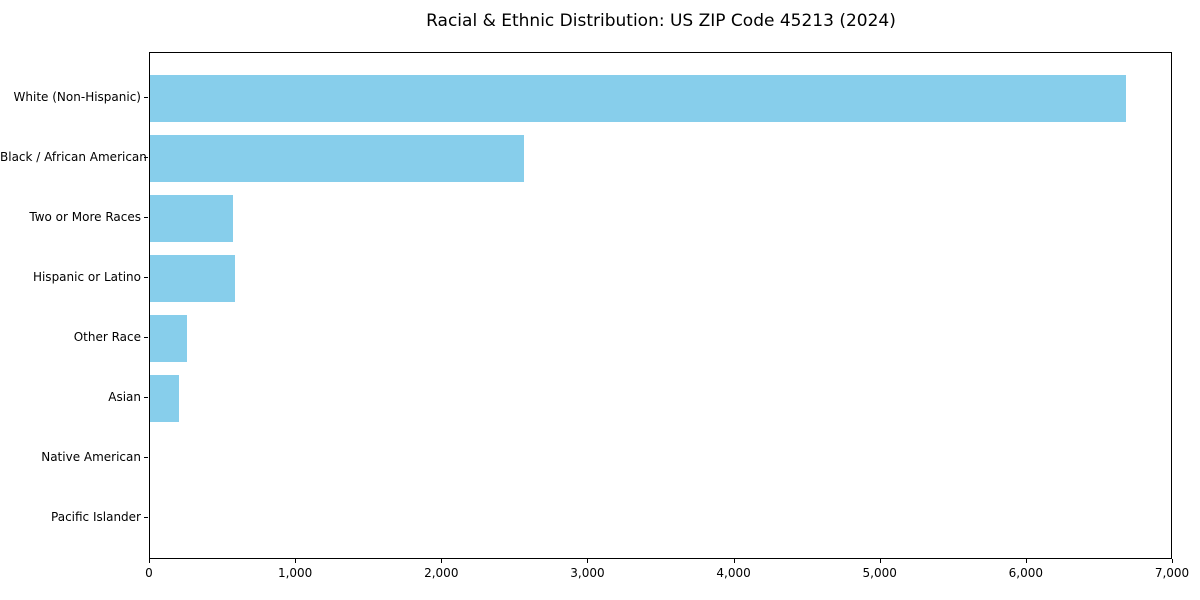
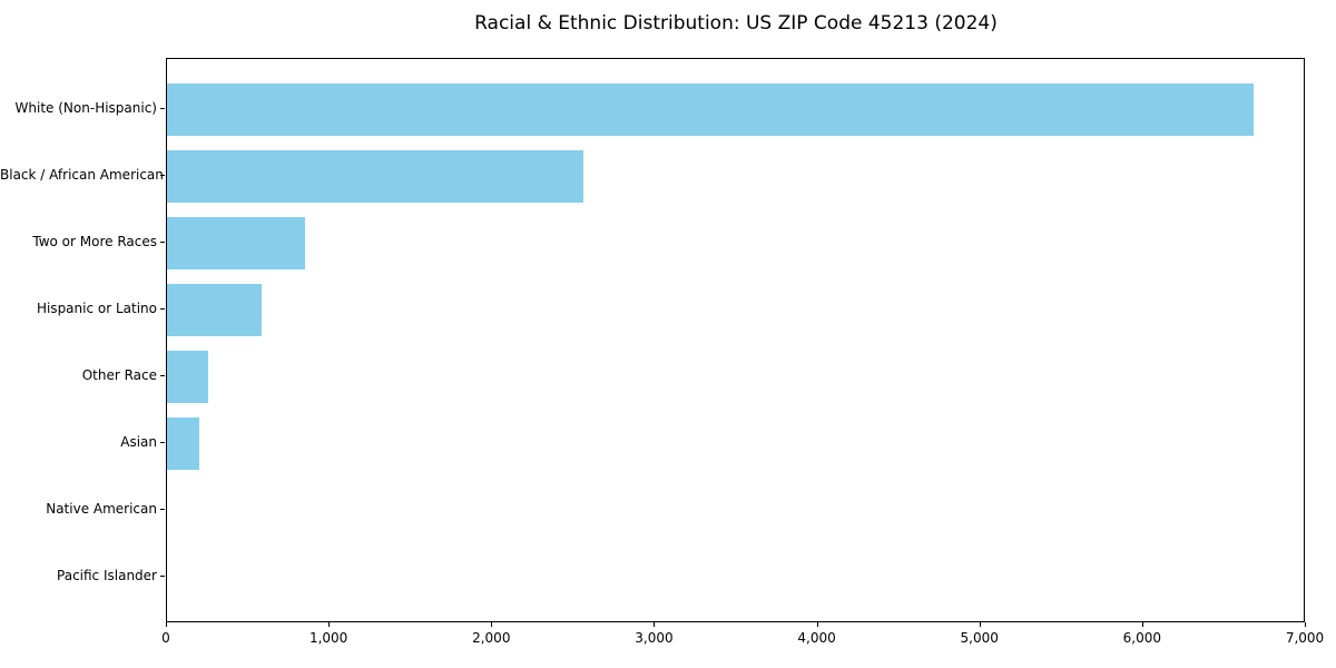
Two or More Races: 570 -> 850
